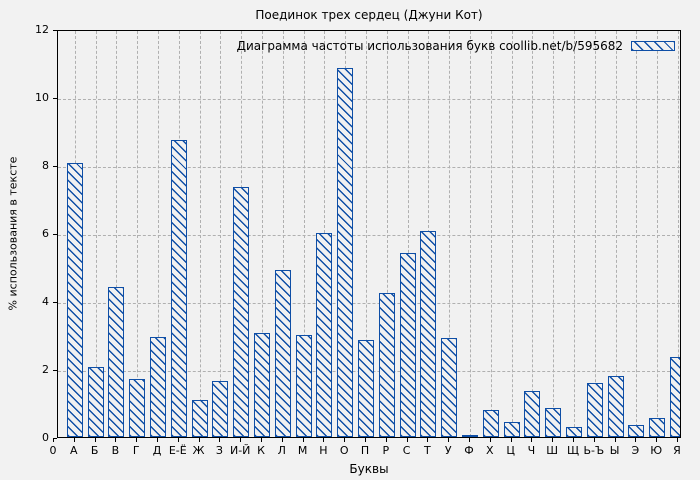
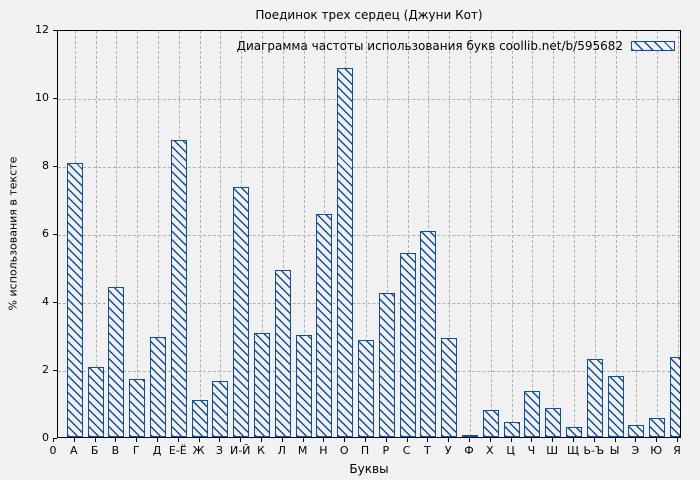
Н: 6.0 -> 6.5
Ь-Ъ: 1.6 -> 2.3
